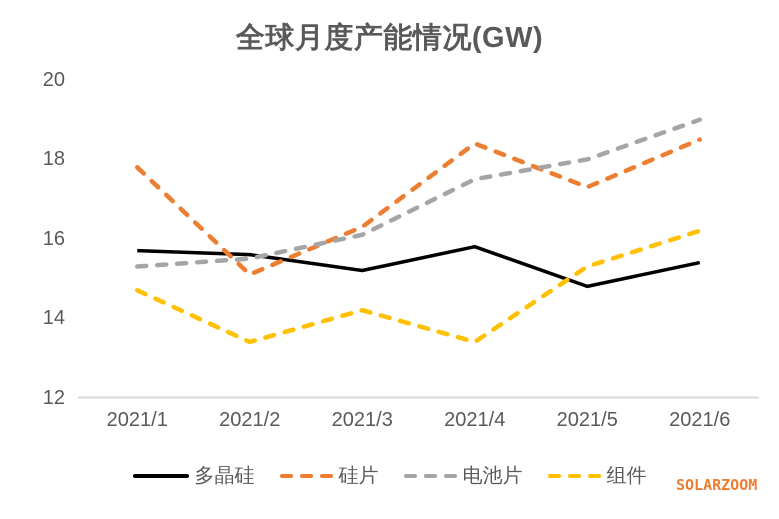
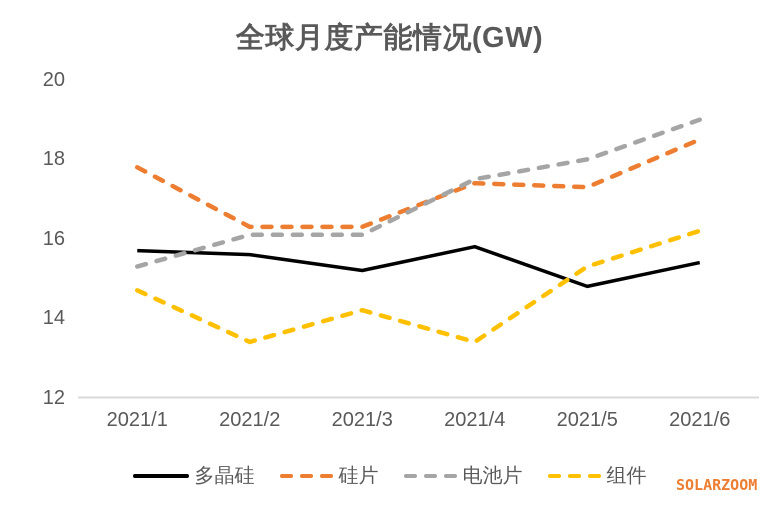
硅片/2021/2: 15.1 -> 16.3
电池片/2021/2: 15.5 -> 16.1
硅片/2021/4: 18.4 -> 17.4
